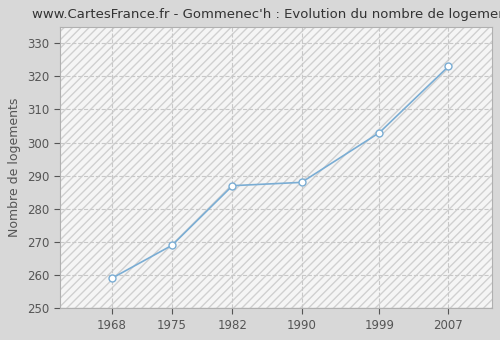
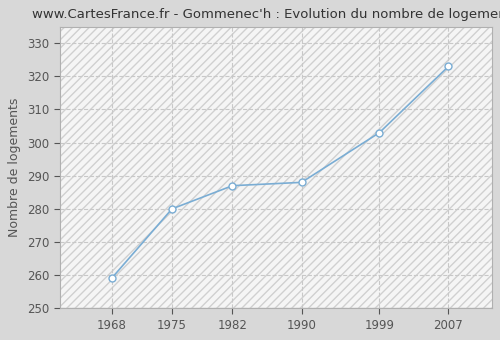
1975: 269 -> 280
